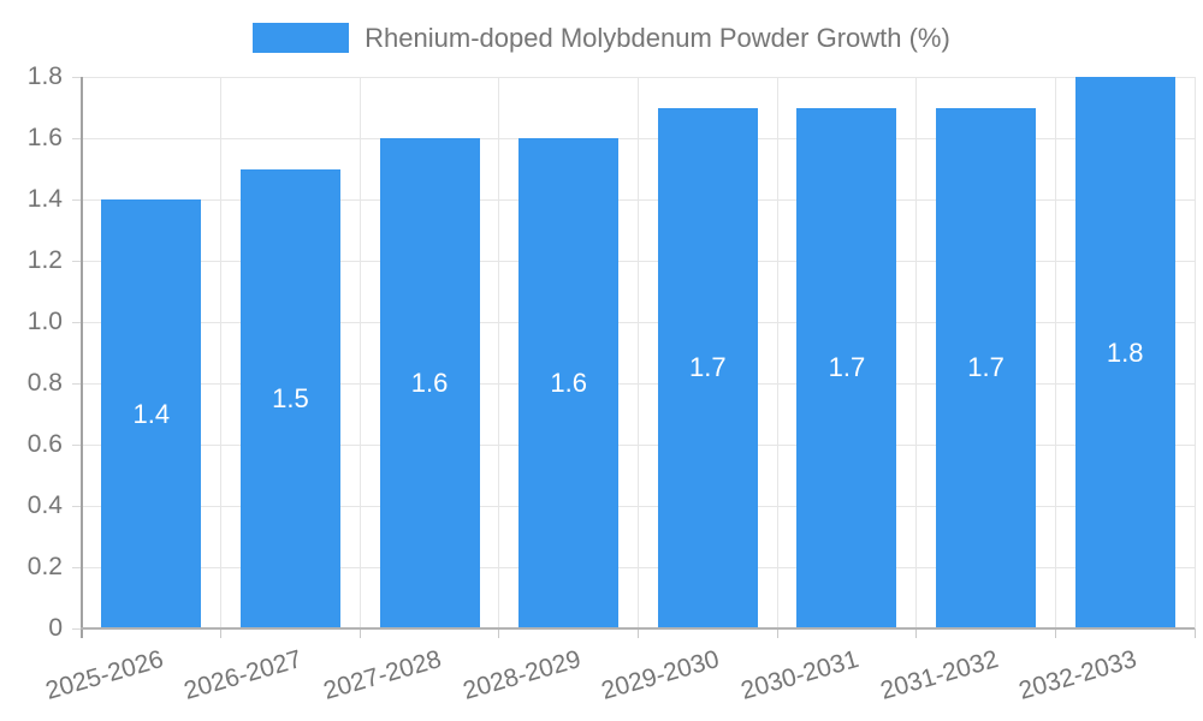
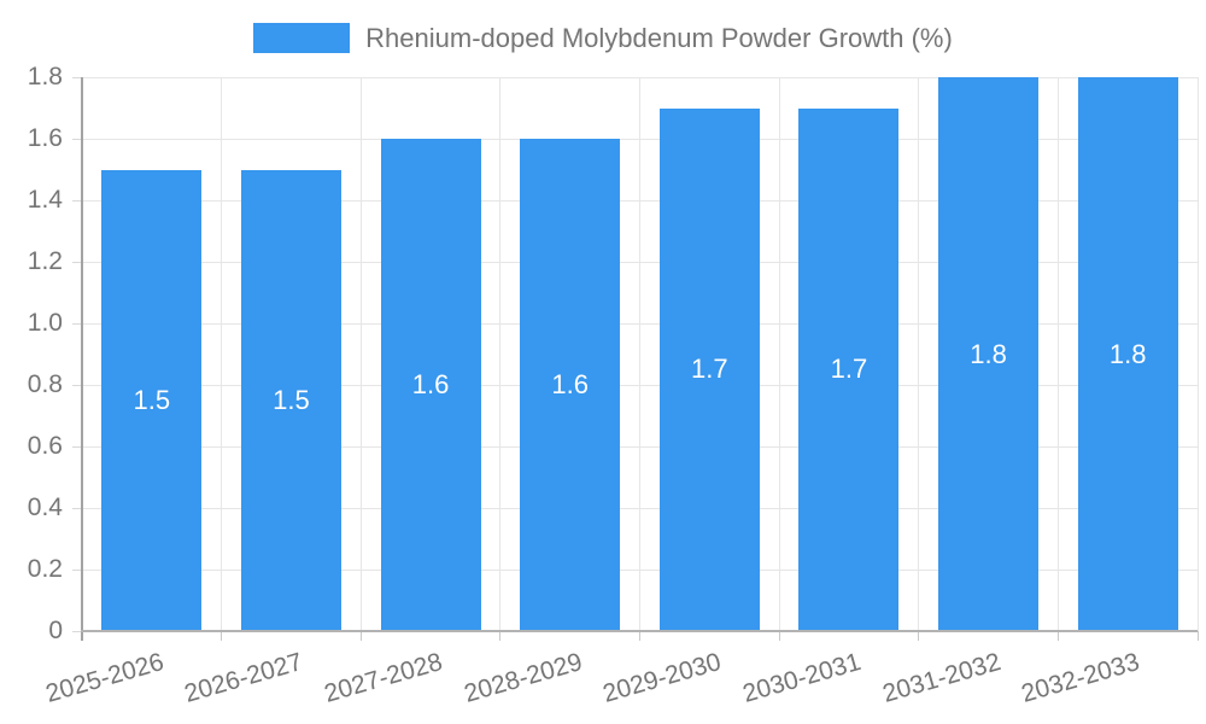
2025-2026: 1.4 -> 1.5
2031-2032: 1.7 -> 1.8
